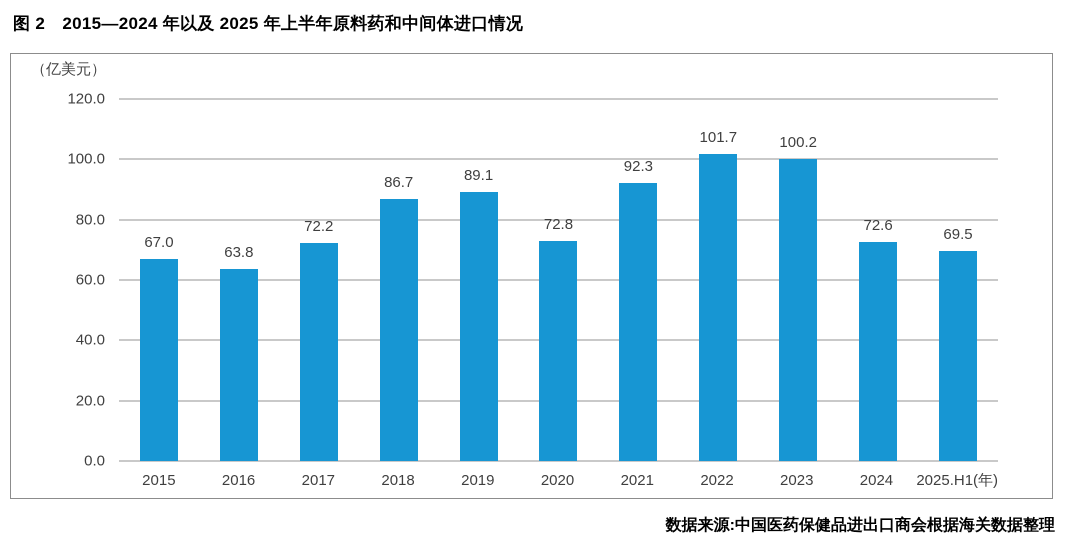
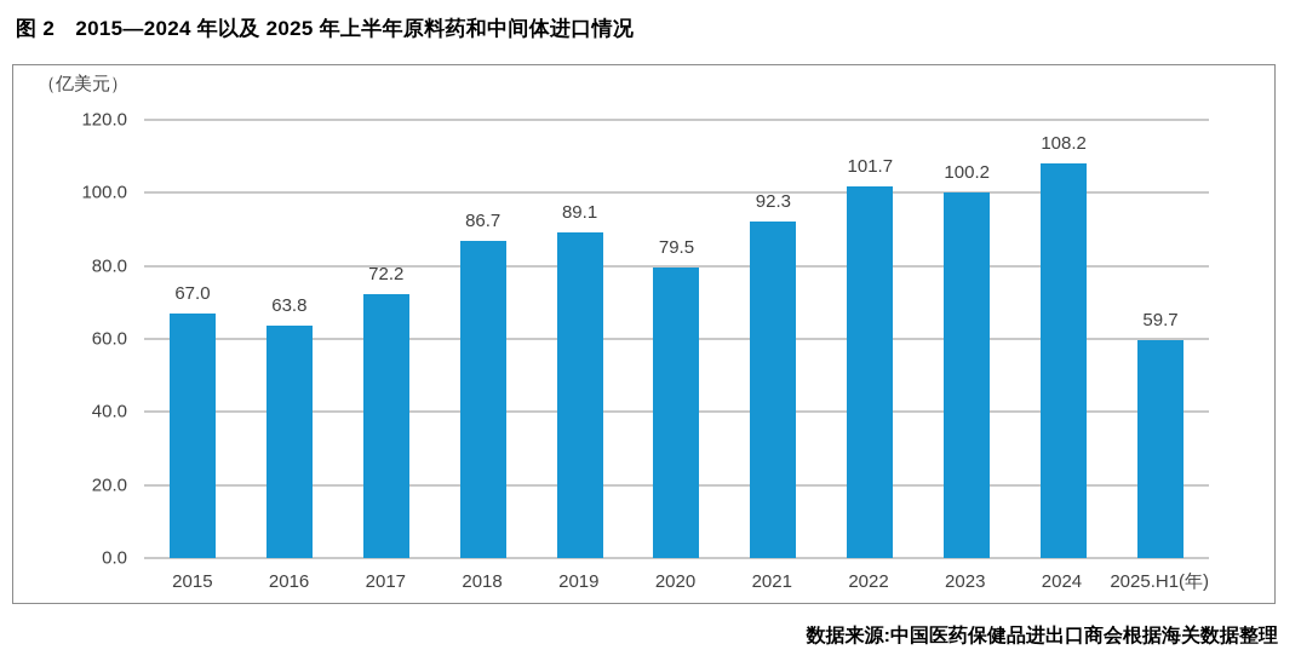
2020: 72.8 -> 79.5
2024: 72.6 -> 108.2
2025.H1(年): 69.5 -> 59.7
